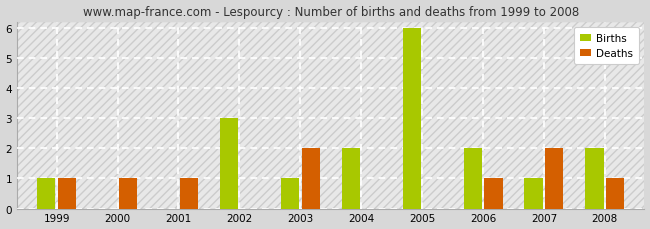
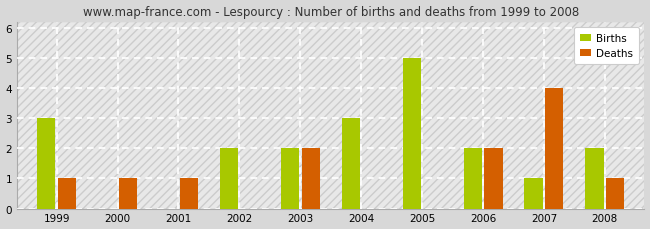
Births/1999: 1 -> 3
Births/2002: 3 -> 2
Births/2003: 1 -> 2
Births/2004: 2 -> 3
Births/2005: 6 -> 5
Deaths/2006: 1 -> 2
Deaths/2007: 2 -> 4
